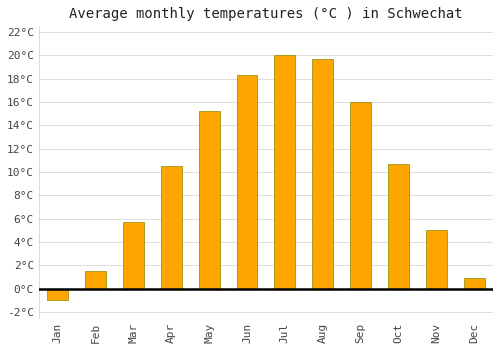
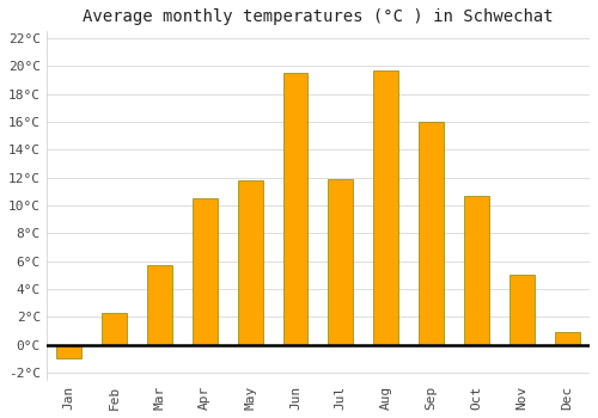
Feb: 1.5°C -> 2.3°C
May: 15.2°C -> 11.8°C
Jun: 18.3°C -> 19.5°C
Jul: 20.0°C -> 11.9°C
